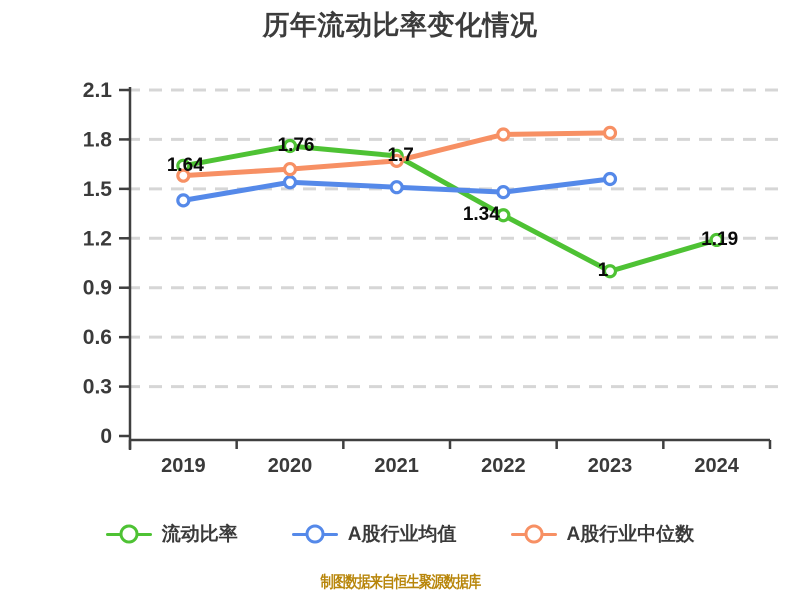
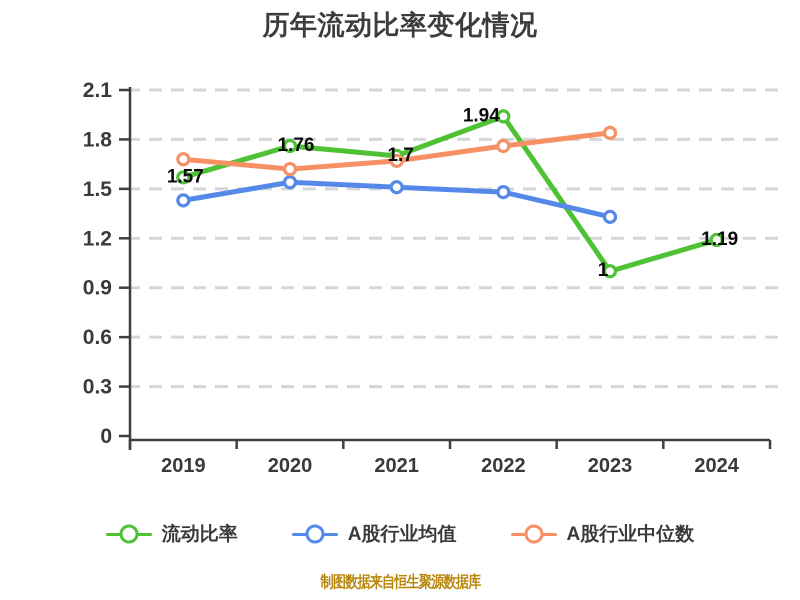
流动比率/2019: 1.64 -> 1.57
A股行业中位数/2019: 1.58 -> 1.68
流动比率/2022: 1.34 -> 1.94
A股行业中位数/2022: 1.83 -> 1.76
A股行业均值/2023: 1.56 -> 1.33
